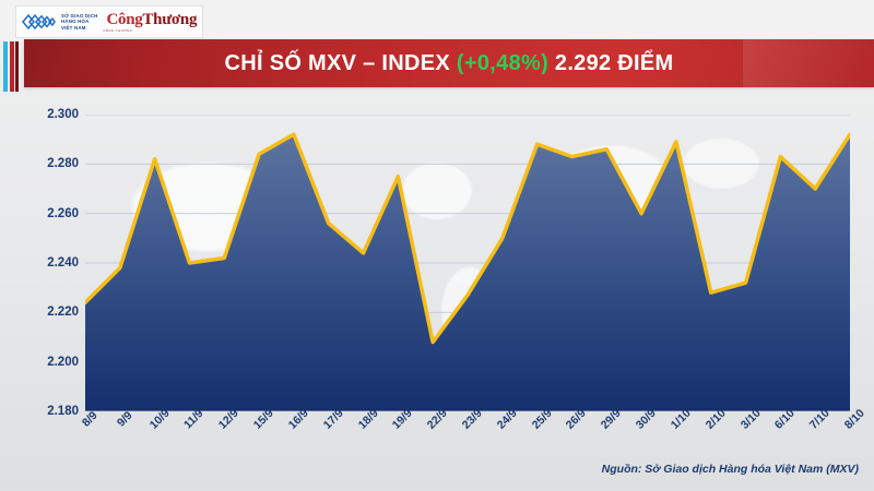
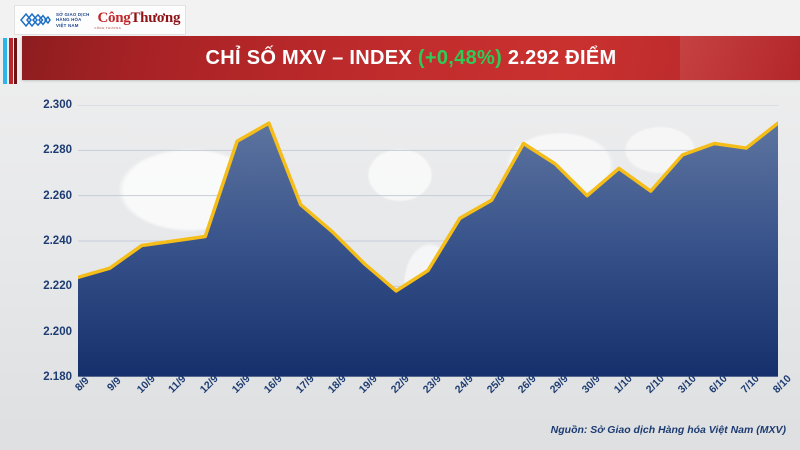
9/9: 2238 -> 2228
10/9: 2282 -> 2238
19/9: 2275 -> 2230
22/9: 2208 -> 2218
25/9: 2288 -> 2258
29/9: 2286 -> 2274
1/10: 2289 -> 2272
2/10: 2228 -> 2262
3/10: 2232 -> 2278
7/10: 2270 -> 2281
